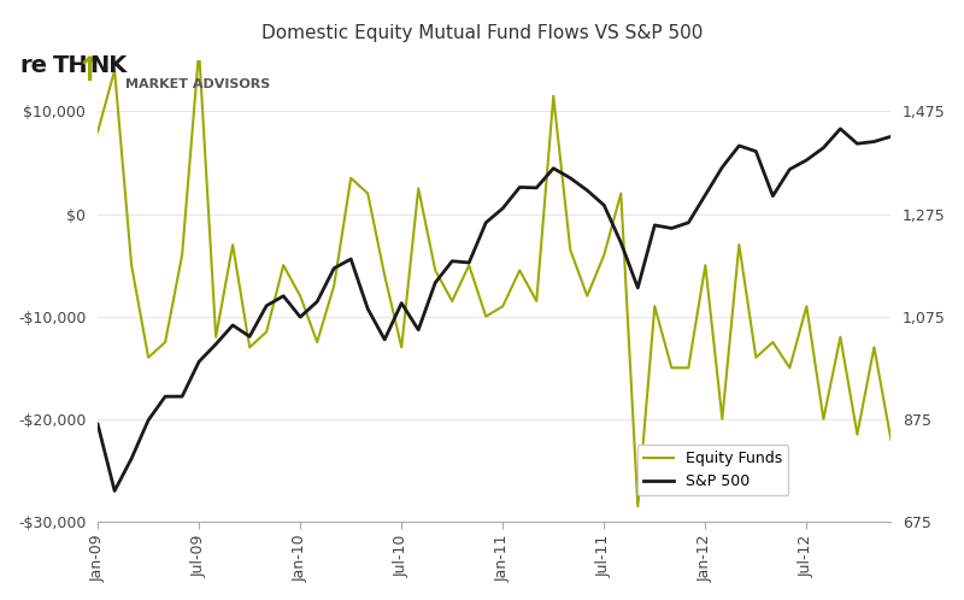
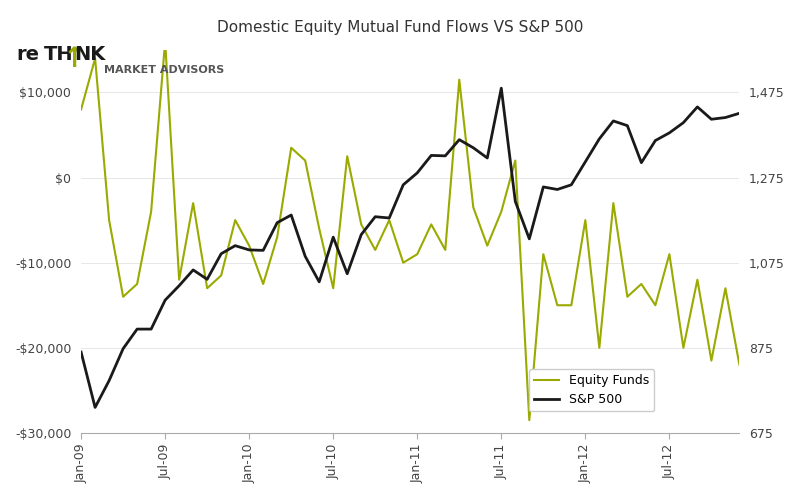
S&P 500/Jan-10: 1,074 -> 1,105
S&P 500/Jul-10: 1,101 -> 1,135
S&P 500/Jul-11: 1,292 -> 1,485
